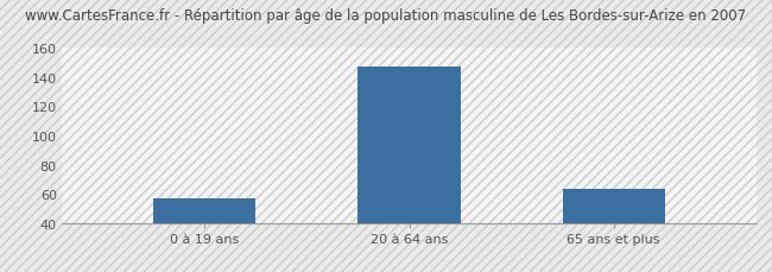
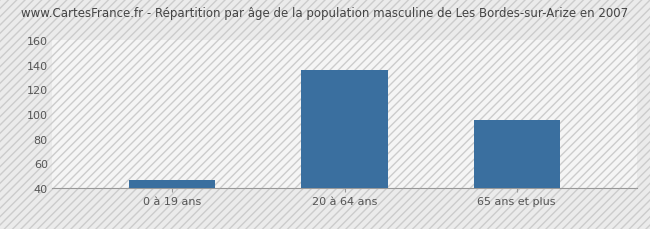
0 à 19 ans: 57 -> 46
20 à 64 ans: 147 -> 136
65 ans et plus: 63 -> 95
